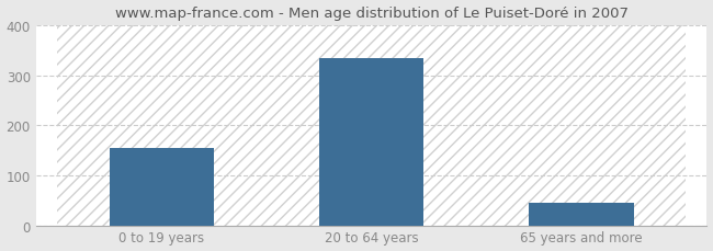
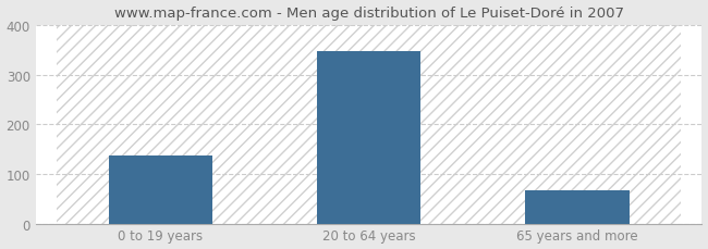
0 to 19 years: 155 -> 138
20 to 64 years: 335 -> 347
65 years and more: 45 -> 68
